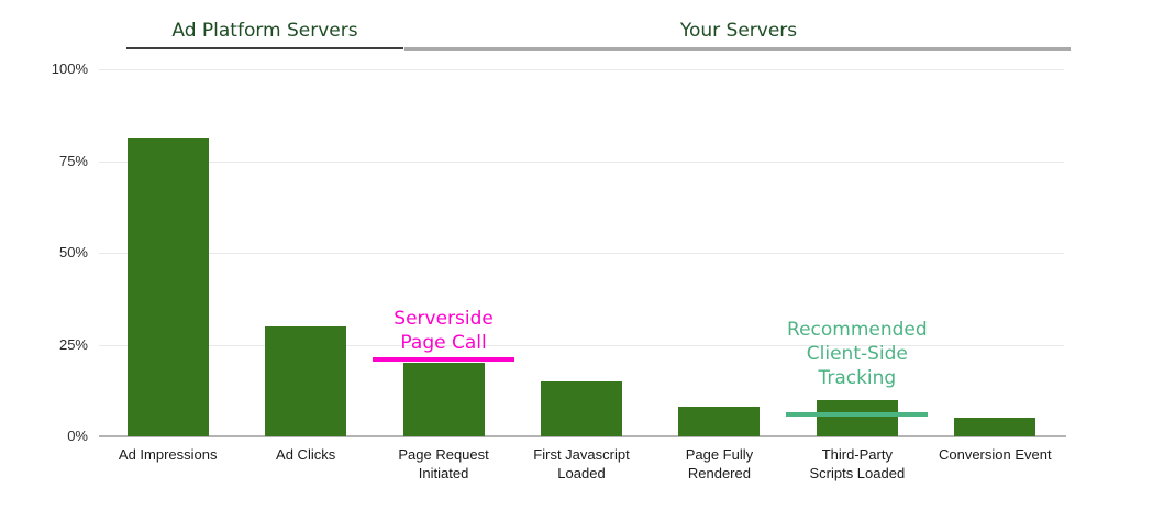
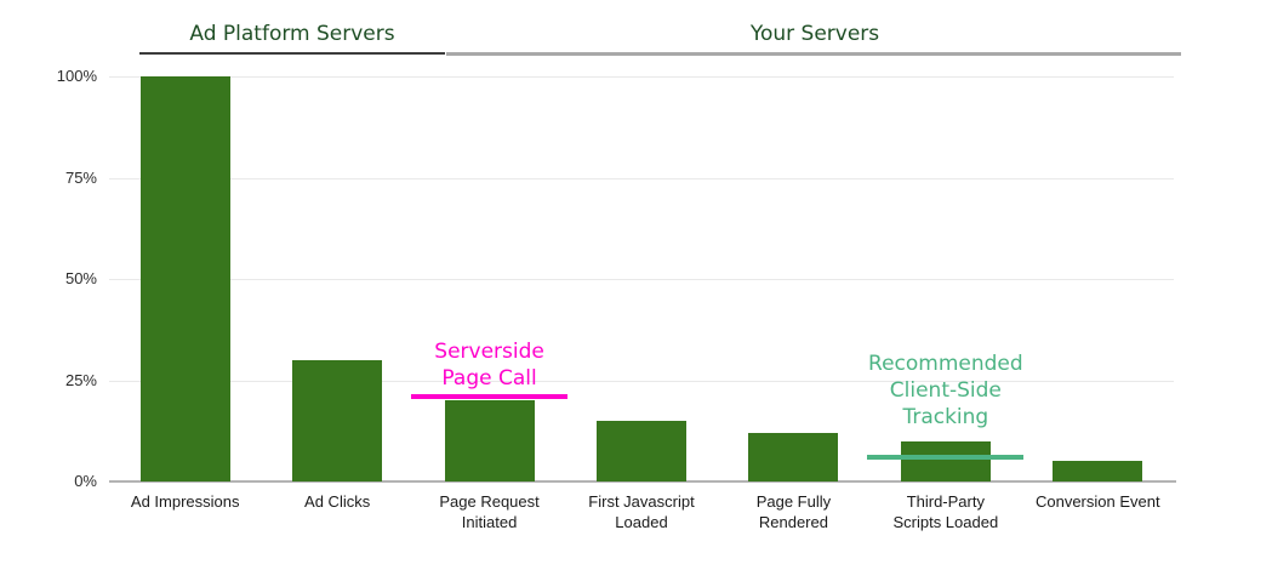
Ad Impressions: 81% -> 100%
Page Fully Rendered: 8% -> 12%
